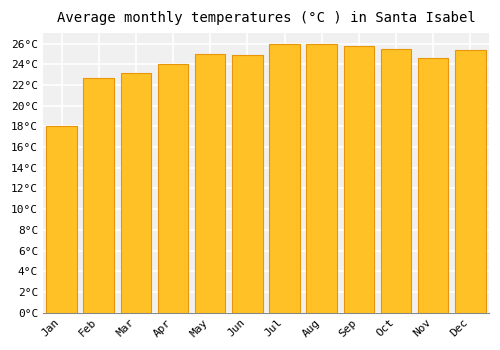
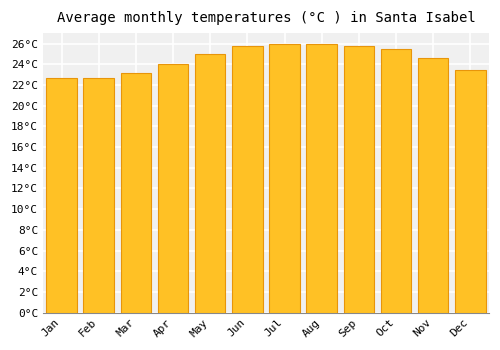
Jan: 18.0°C -> 22.7°C
Jun: 24.9°C -> 25.8°C
Dec: 25.4°C -> 23.4°C
